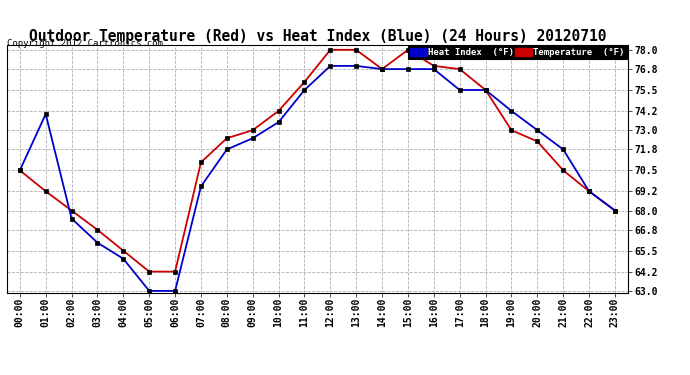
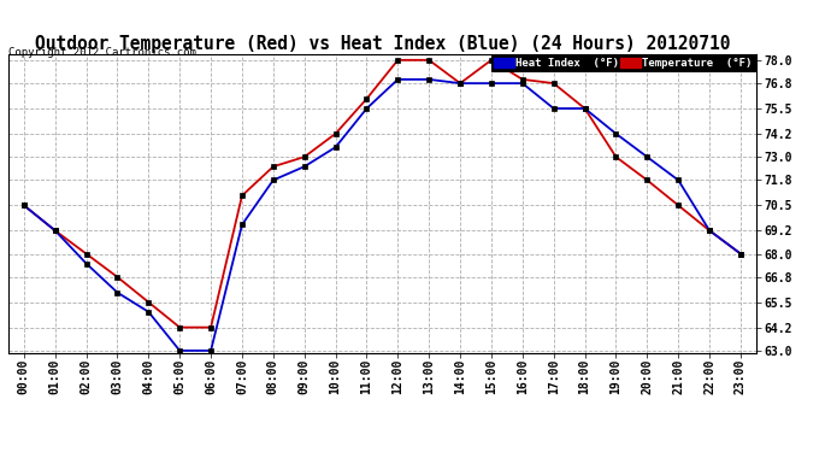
Heat Index (°F)/01:00: 74.0 -> 69.2
Temperature (°F)/20:00: 72.3 -> 71.8
